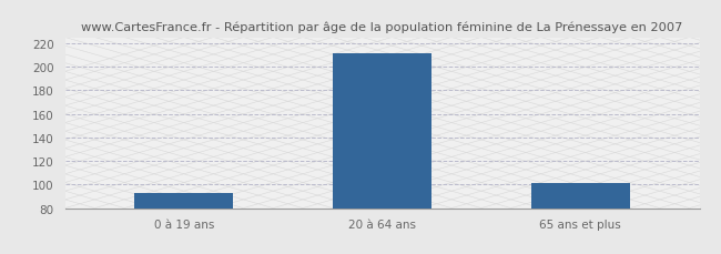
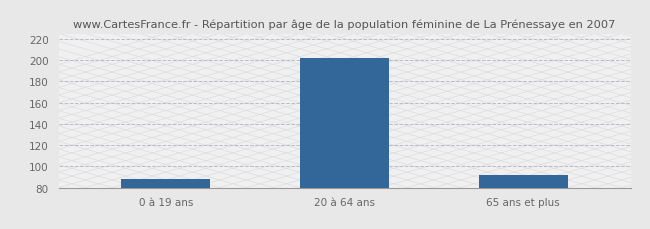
0 à 19 ans: 93 -> 88
20 à 64 ans: 211 -> 202
65 ans et plus: 101 -> 92
